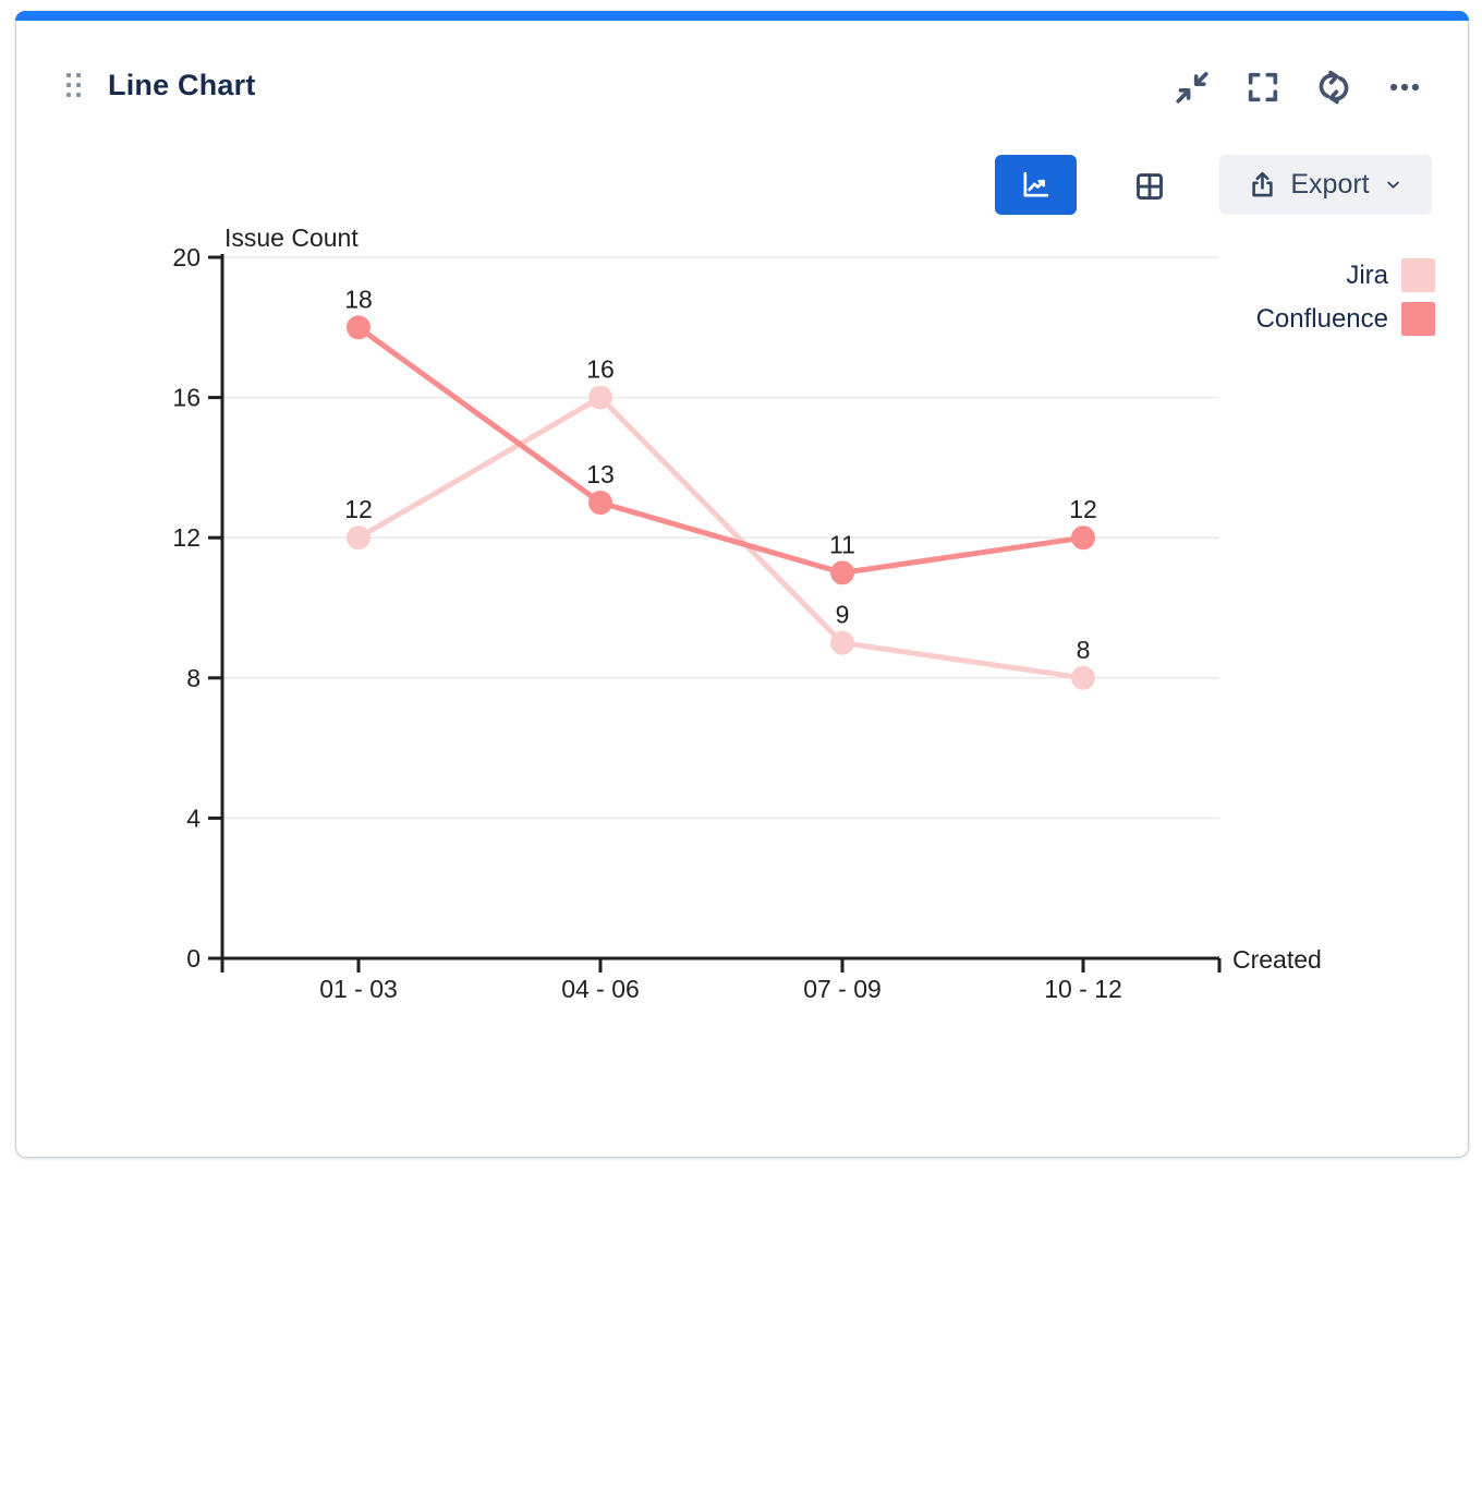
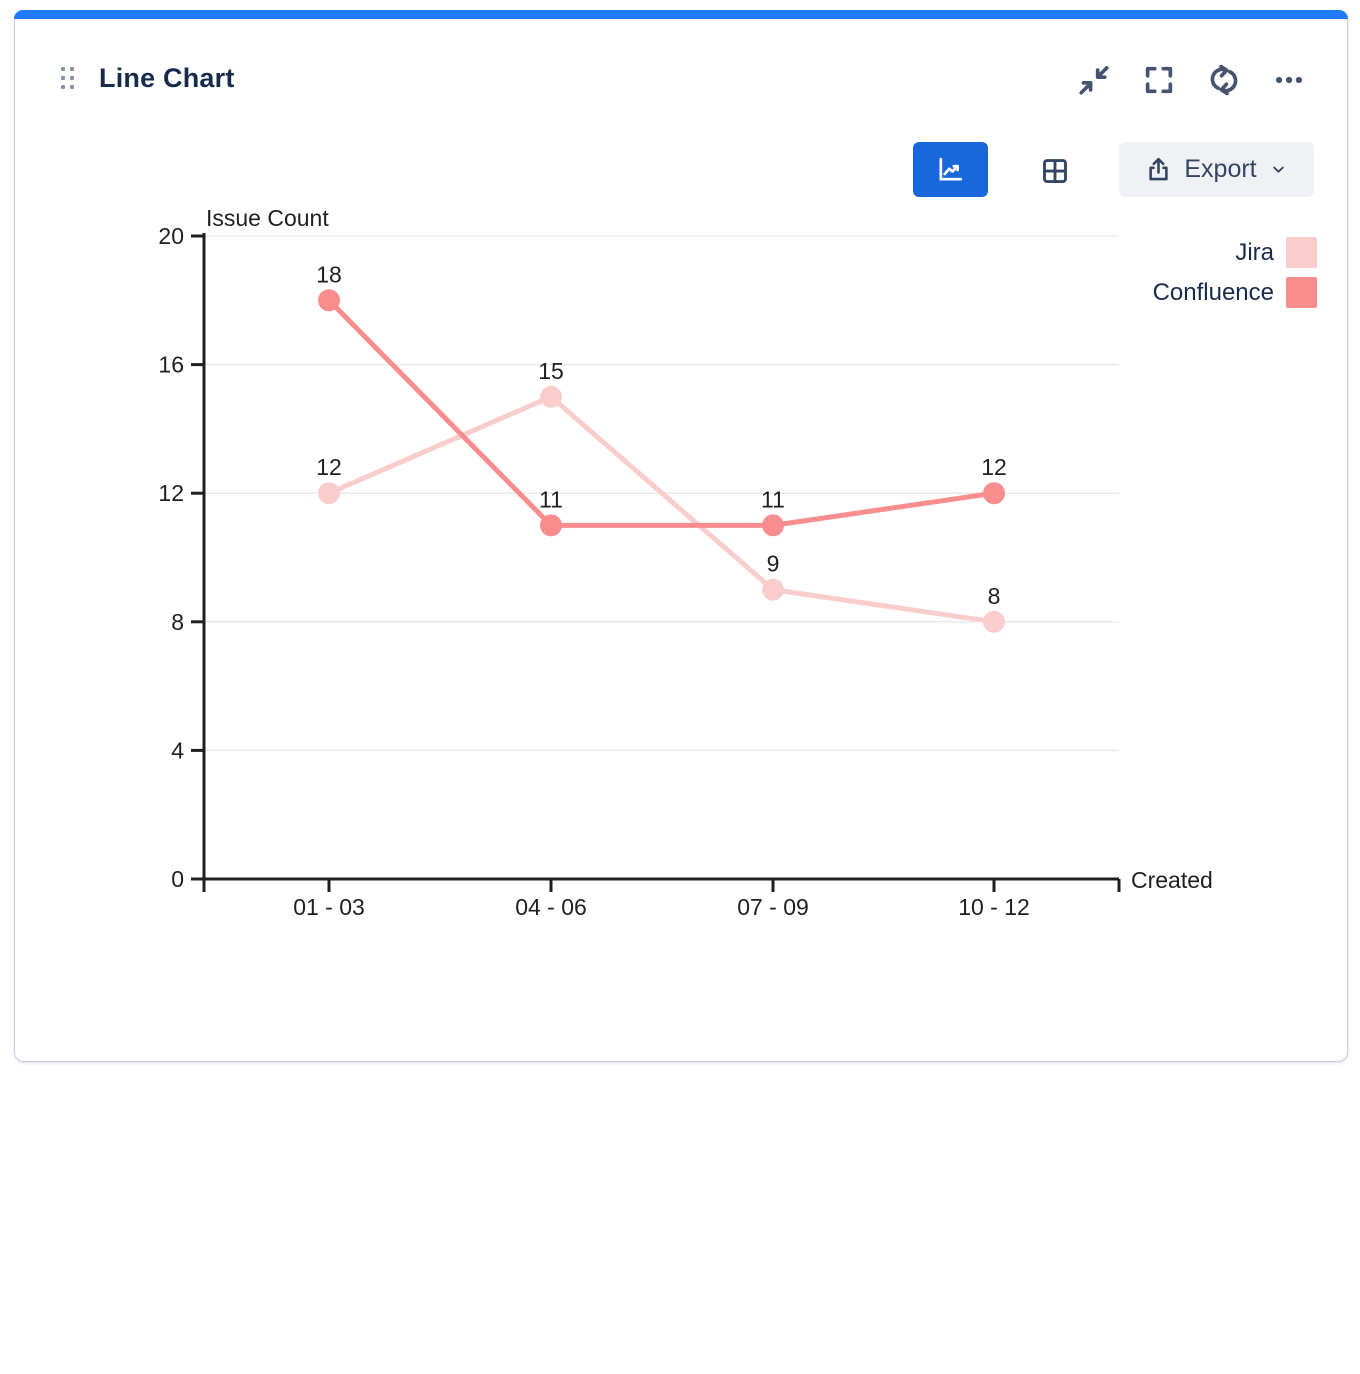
Jira/04 - 06: 16 -> 15
Confluence/04 - 06: 13 -> 11
